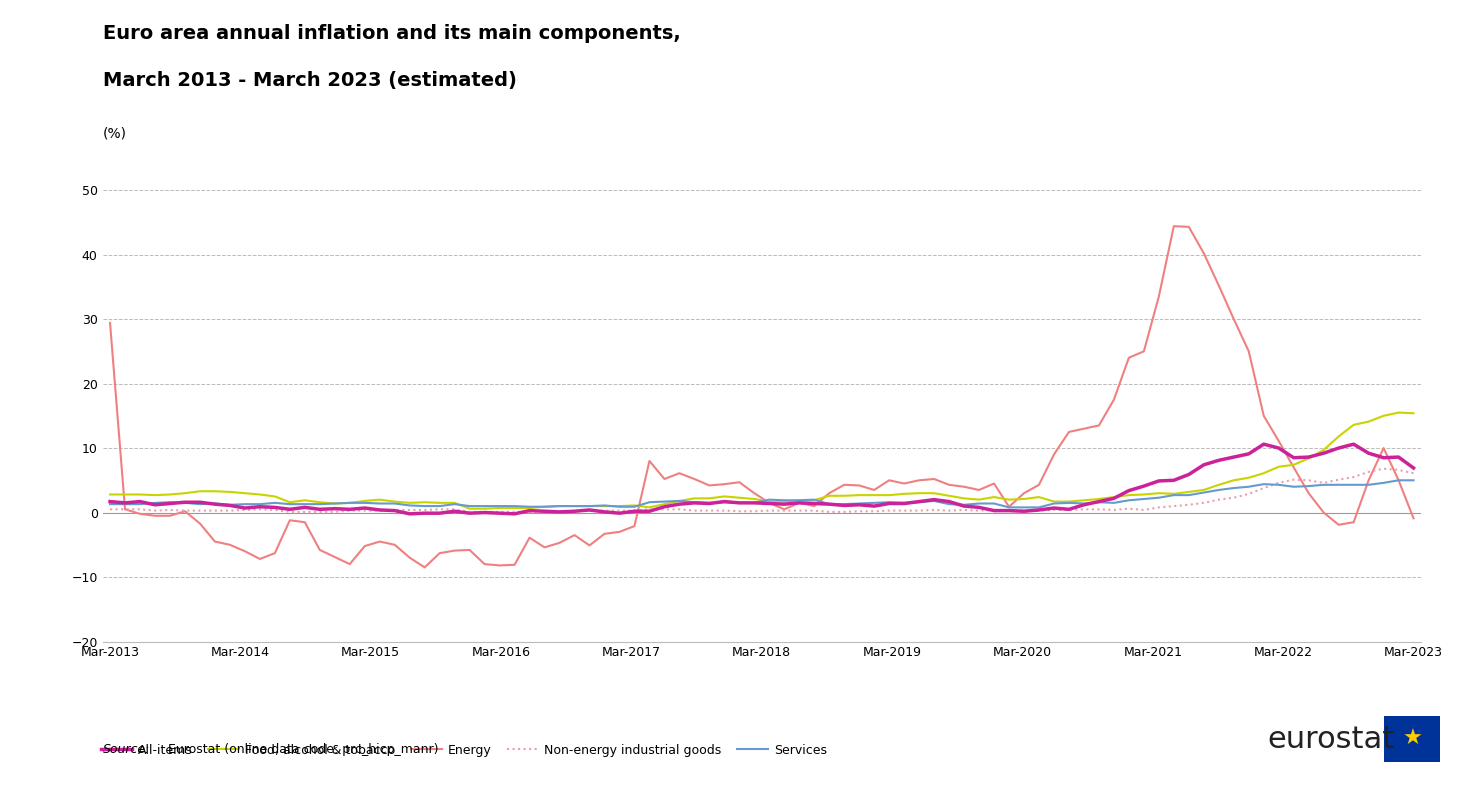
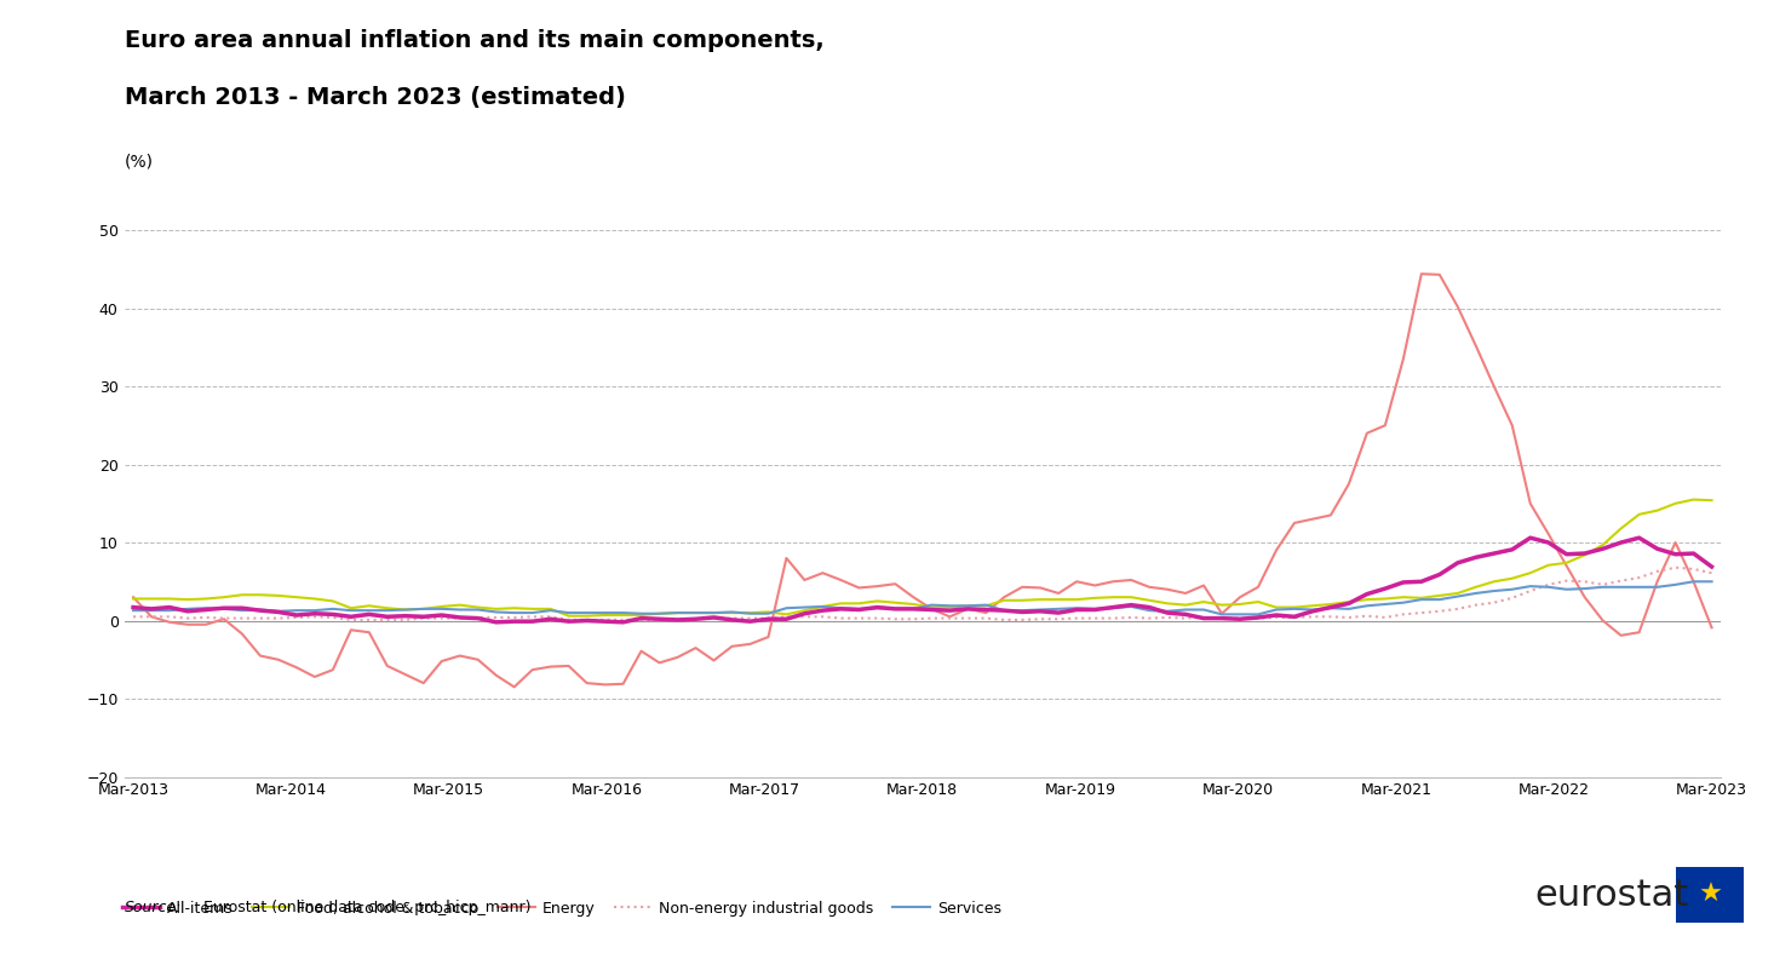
Energy/Mar-2013: 29.4 -> 3.0
